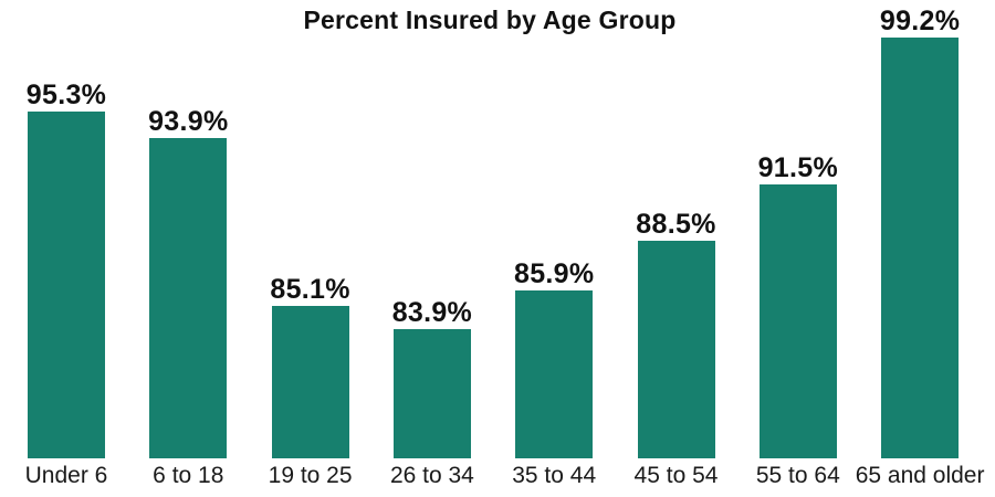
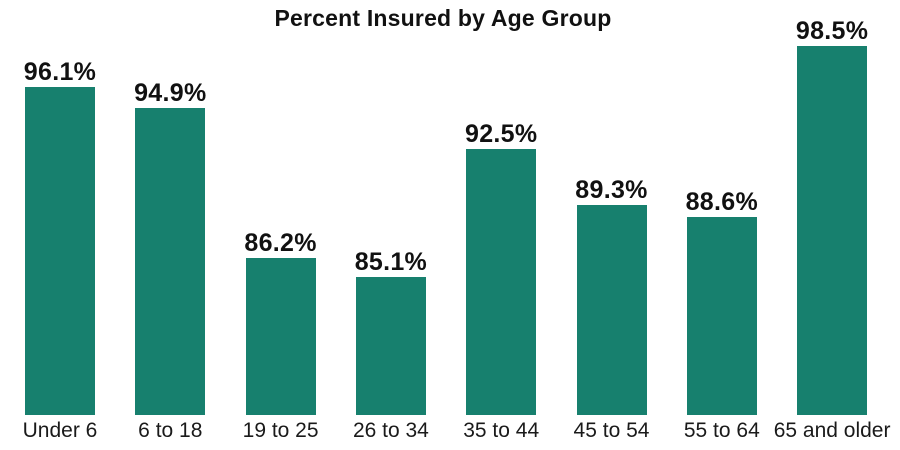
Under 6: 95.3% -> 96.1%
6 to 18: 93.9% -> 94.9%
19 to 25: 85.1% -> 86.2%
26 to 34: 83.9% -> 85.1%
35 to 44: 85.9% -> 92.5%
45 to 54: 88.5% -> 89.3%
55 to 64: 91.5% -> 88.6%
65 and older: 99.2% -> 98.5%
